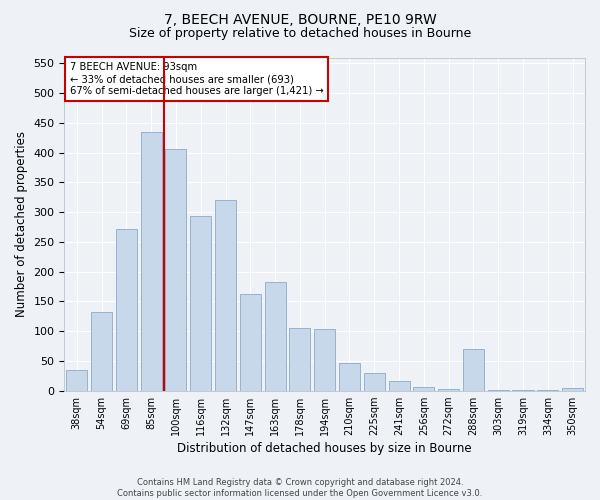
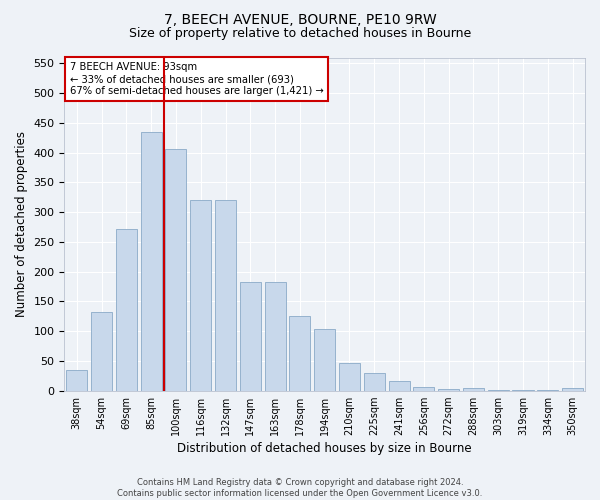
116sqm: 294 -> 320
147sqm: 162 -> 183
178sqm: 106 -> 125
288sqm: 70 -> 5
